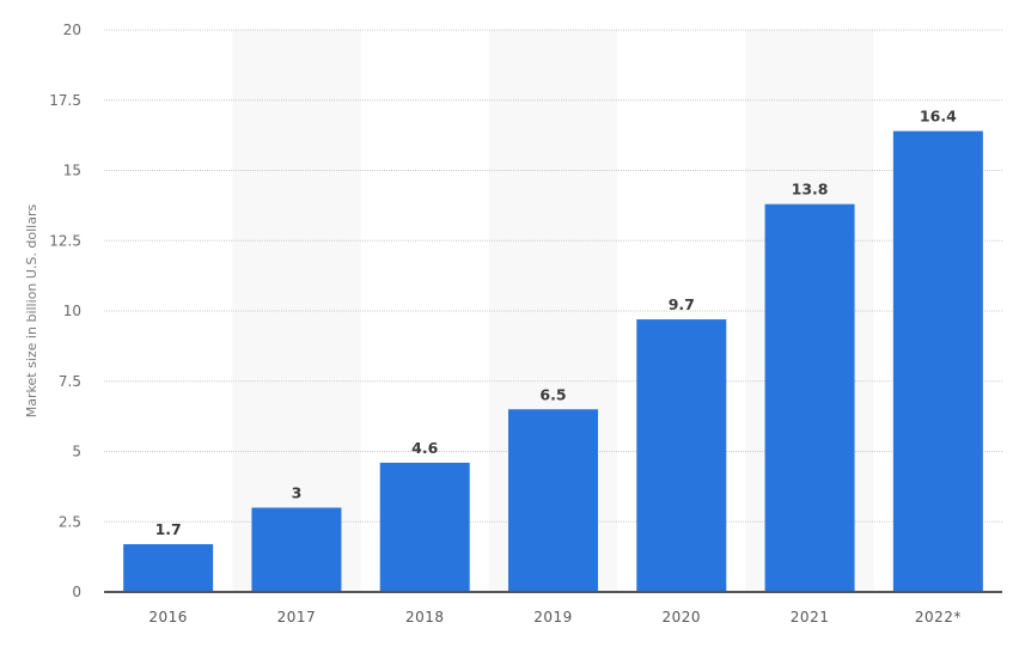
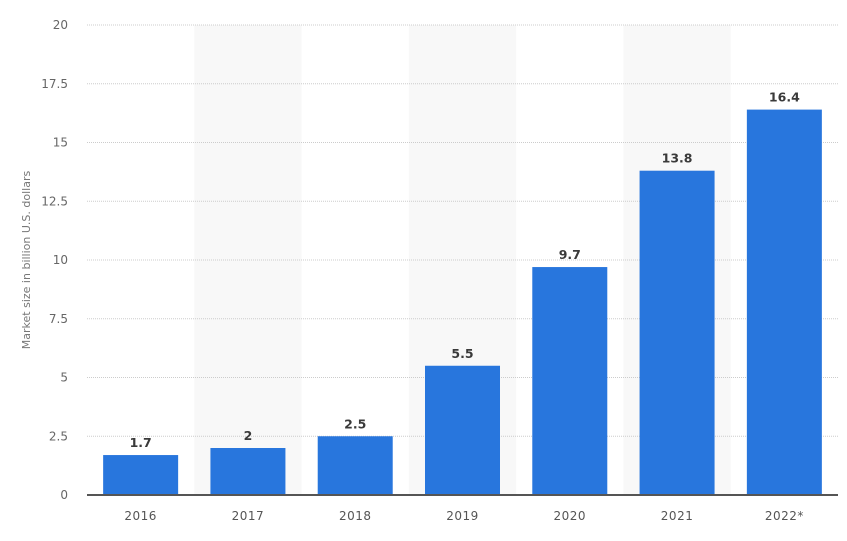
2017: 3 -> 2
2018: 4.6 -> 2.5
2019: 6.5 -> 5.5
